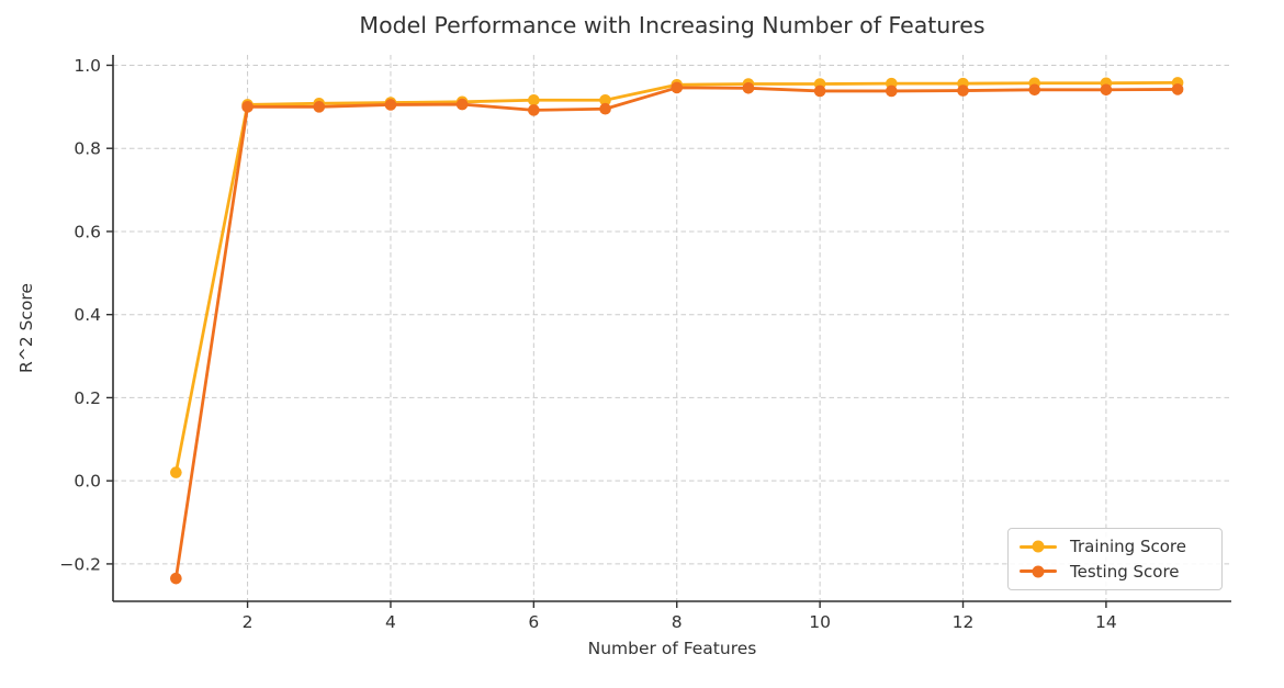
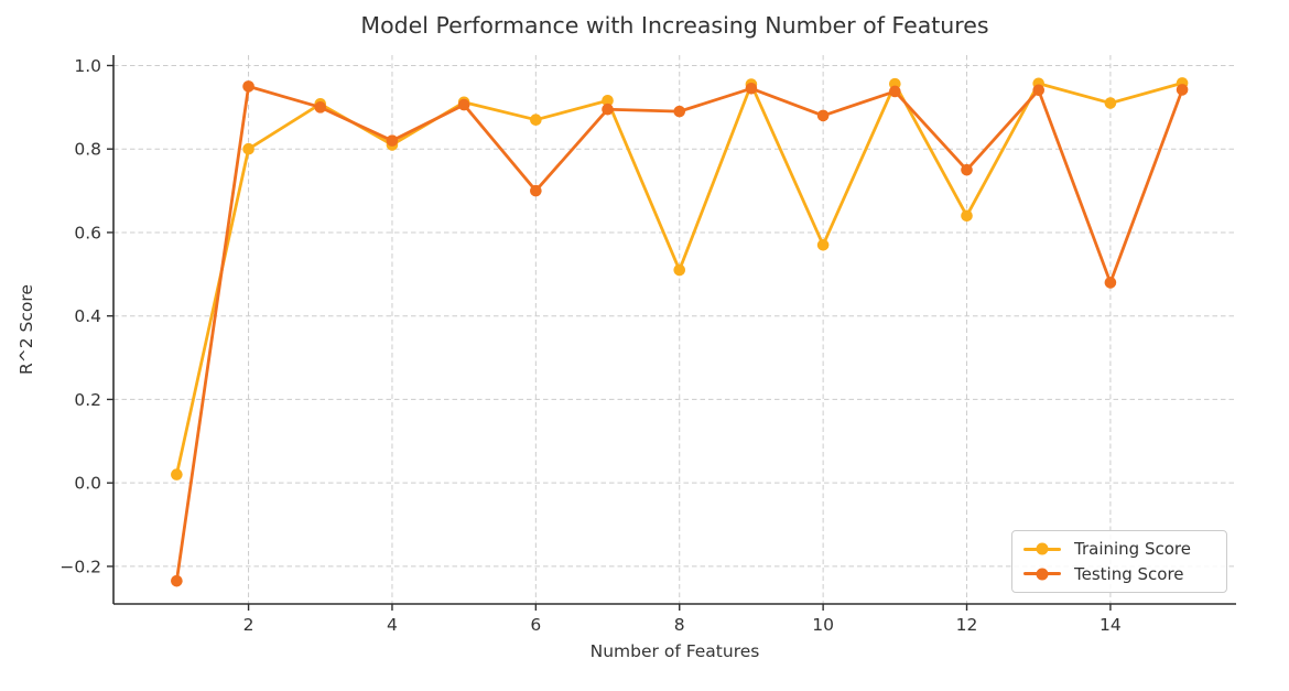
Training Score/2: 0.91 -> 0.80
Testing Score/2: 0.90 -> 0.95
Training Score/4: 0.91 -> 0.81
Testing Score/4: 0.91 -> 0.82
Training Score/6: 0.92 -> 0.87
Testing Score/6: 0.89 -> 0.70
Training Score/8: 0.95 -> 0.51
Testing Score/8: 0.95 -> 0.89
Training Score/10: 0.95 -> 0.57
Testing Score/10: 0.94 -> 0.88
Training Score/12: 0.96 -> 0.64
Testing Score/12: 0.94 -> 0.75
Training Score/14: 0.96 -> 0.91
Testing Score/14: 0.94 -> 0.48
